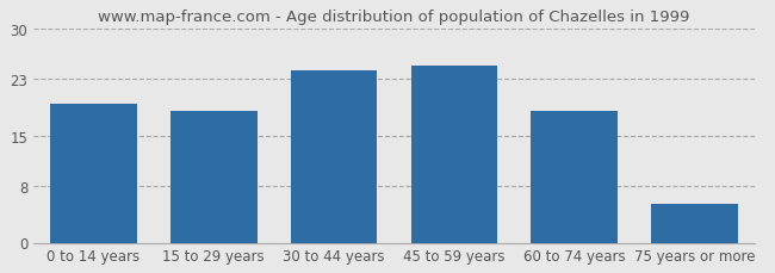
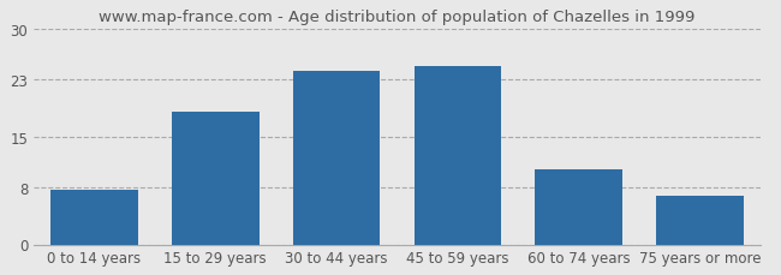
0 to 14 years: 19.5 -> 7.6
60 to 74 years: 18.5 -> 10.4
75 years or more: 5.5 -> 6.8
